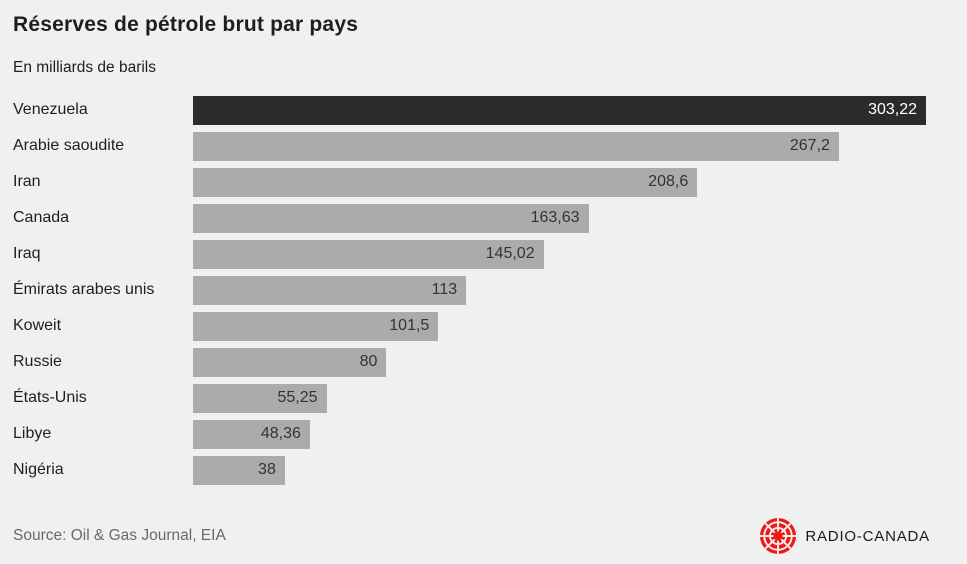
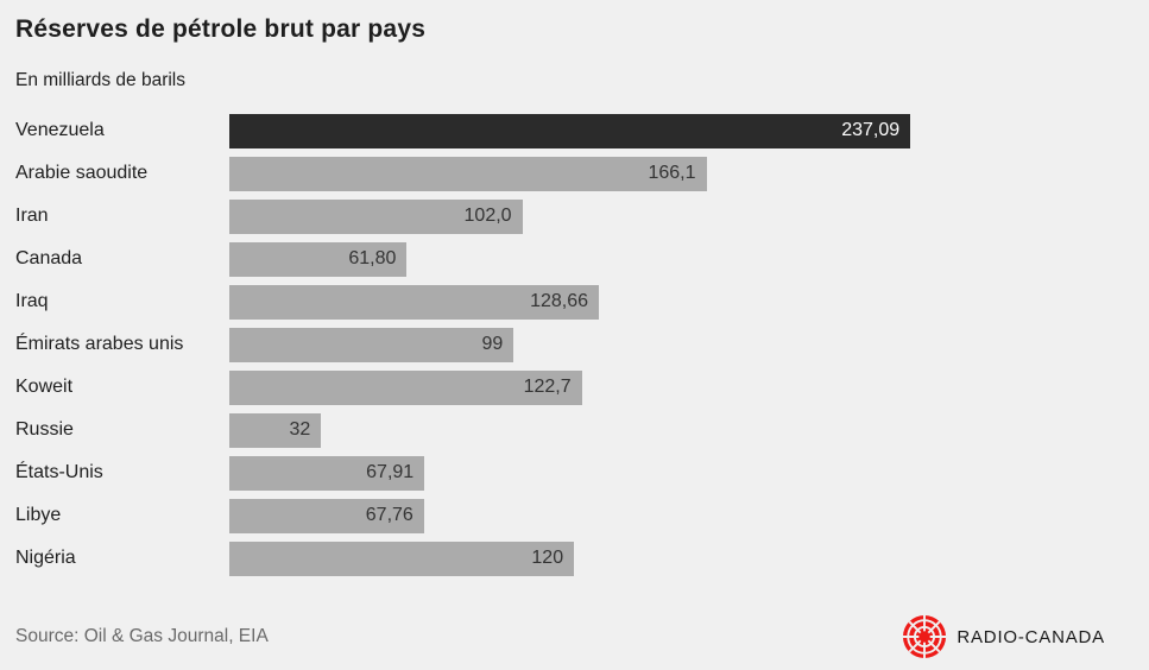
Venezuela: 303,22 -> 237,09
Arabie saoudite: 267,2 -> 166,1
Iran: 208,6 -> 102,0
Canada: 163,63 -> 61,80
Iraq: 145,02 -> 128,66
Émirats arabes unis: 113 -> 99
Koweit: 101,5 -> 122,7
Russie: 80 -> 32
États-Unis: 55,25 -> 67,91
Libye: 48,36 -> 67,76
Nigéria: 38 -> 120
